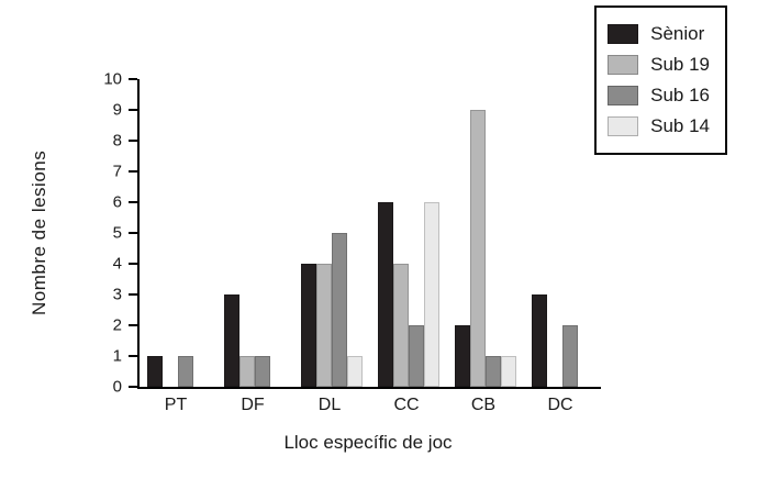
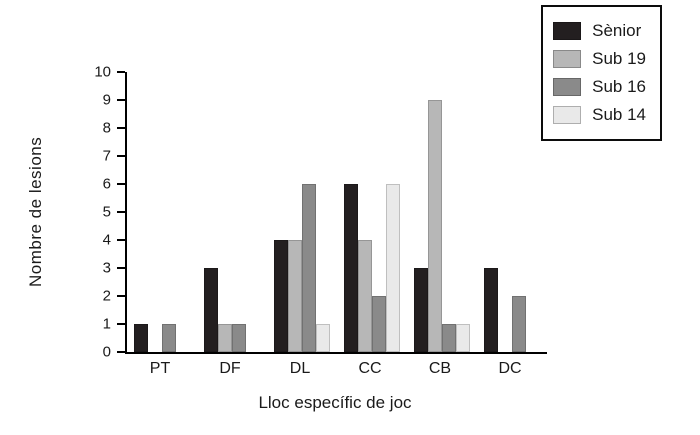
Sub 16/DL: 5 -> 6
Sènior/CB: 2 -> 3
